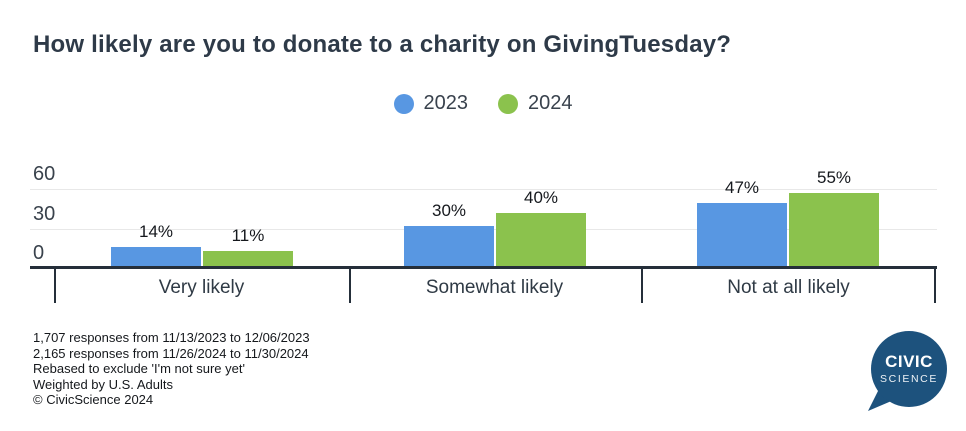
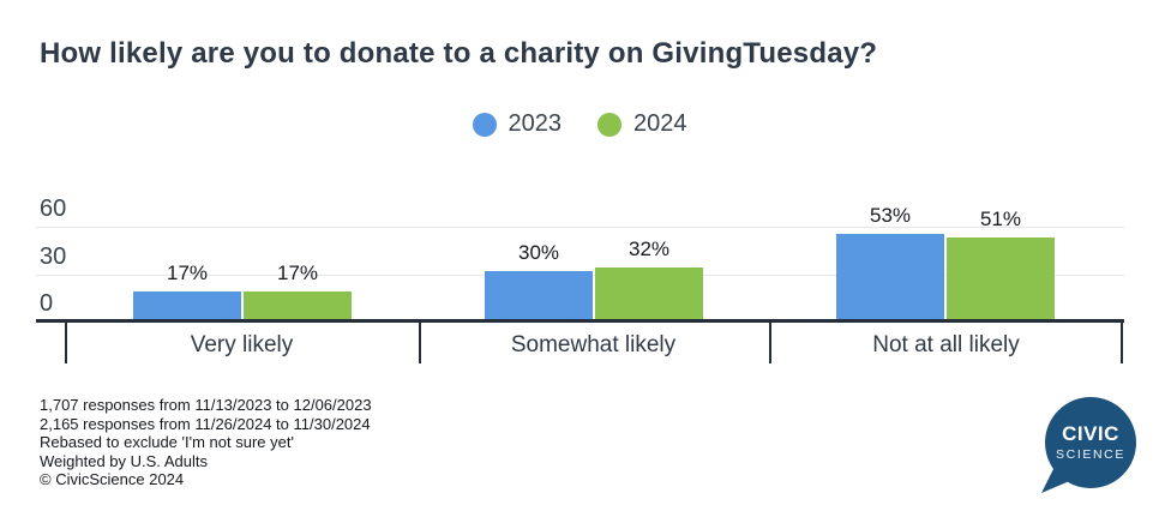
2023/Very likely: 14% -> 17%
2024/Very likely: 11% -> 17%
2024/Somewhat likely: 40% -> 32%
2023/Not at all likely: 47% -> 53%
2024/Not at all likely: 55% -> 51%
